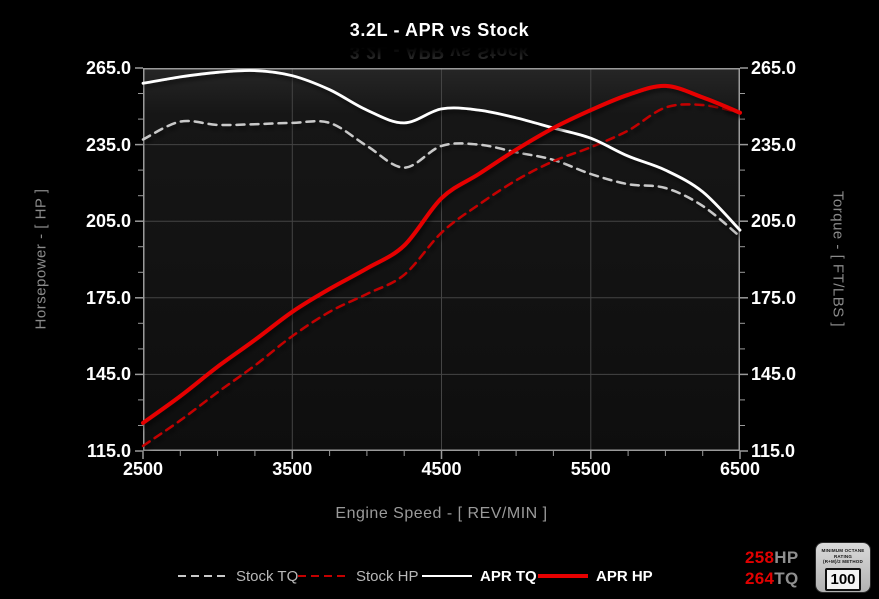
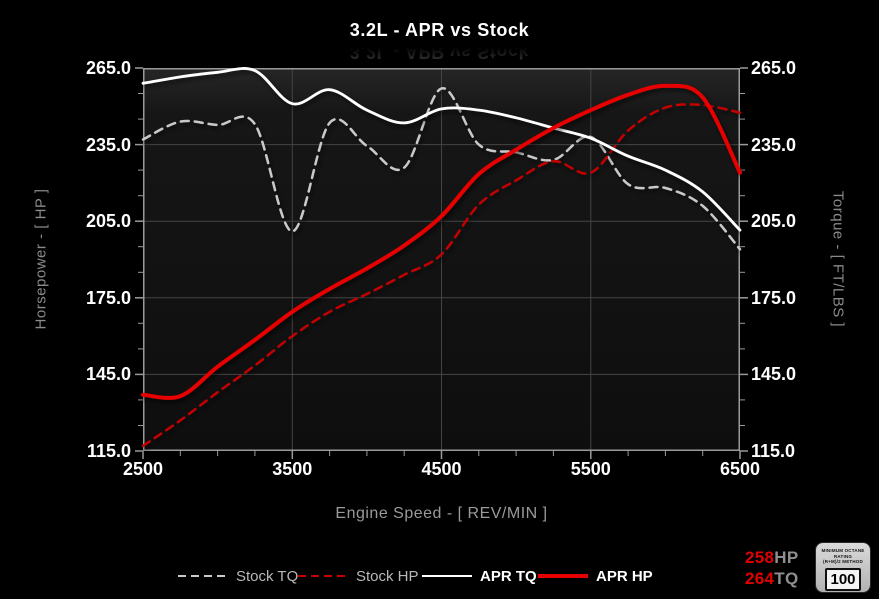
APR HP/2500: 126 -> 137
Stock TQ/3500: 244 -> 201
APR TQ/3500: 262 -> 251
Stock TQ/4500: 234 -> 257
Stock HP/4500: 200 -> 192
APR HP/4500: 214 -> 207
Stock TQ/5500: 224 -> 238
Stock HP/5500: 234 -> 224
Stock TQ/6500: 199 -> 194
APR HP/6500: 248 -> 224
